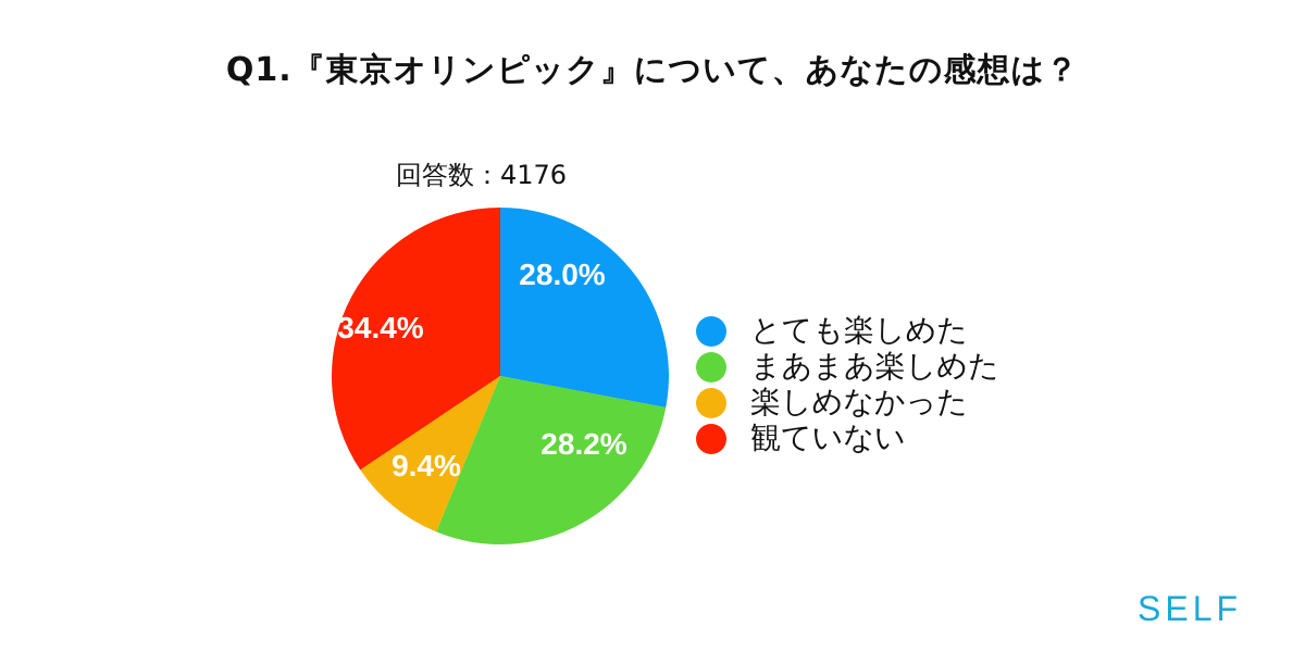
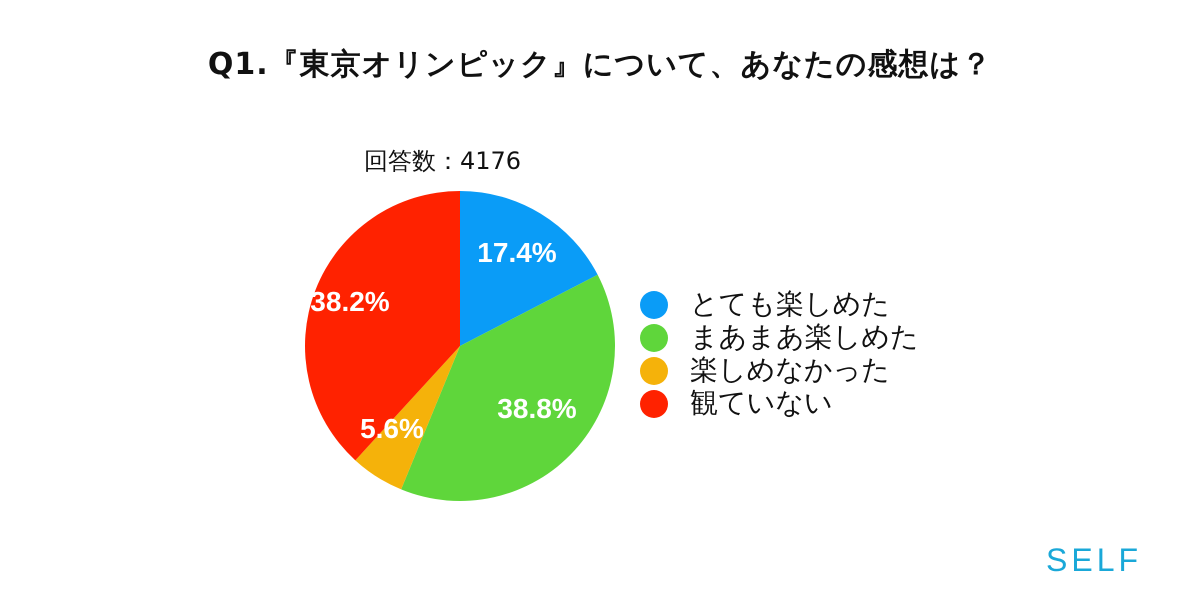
とても楽しめた: 28.0% -> 17.4%
まあまあ楽しめた: 28.2% -> 38.8%
楽しめなかった: 9.4% -> 5.6%
観ていない: 34.4% -> 38.2%
